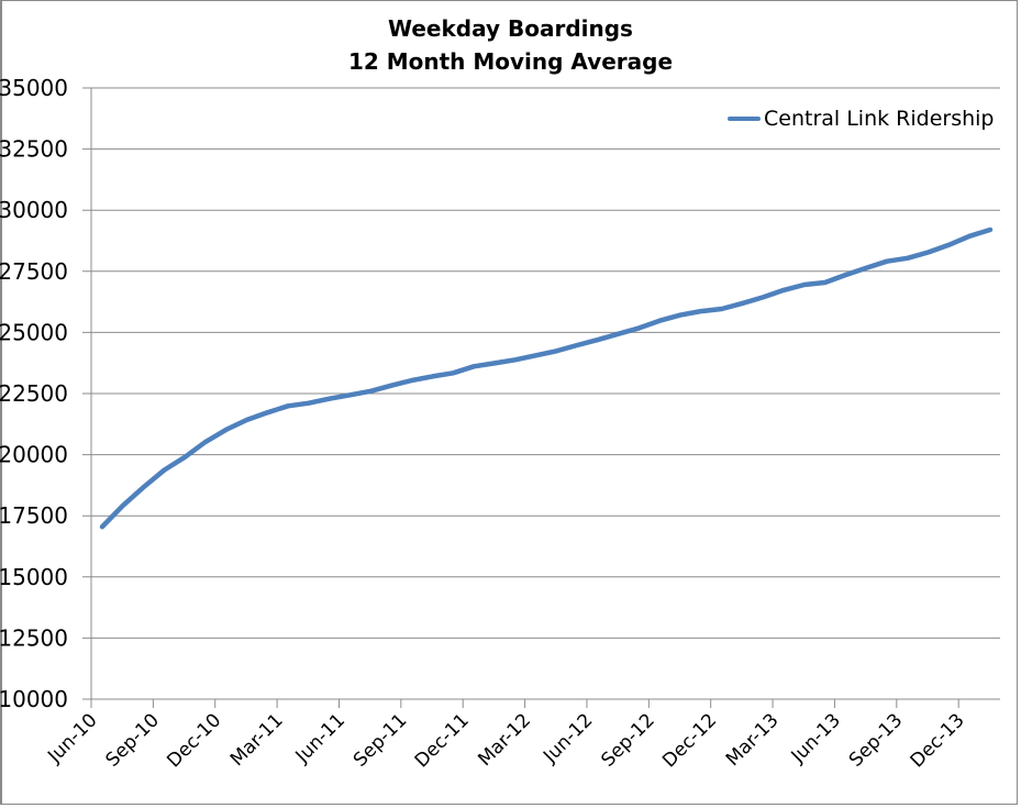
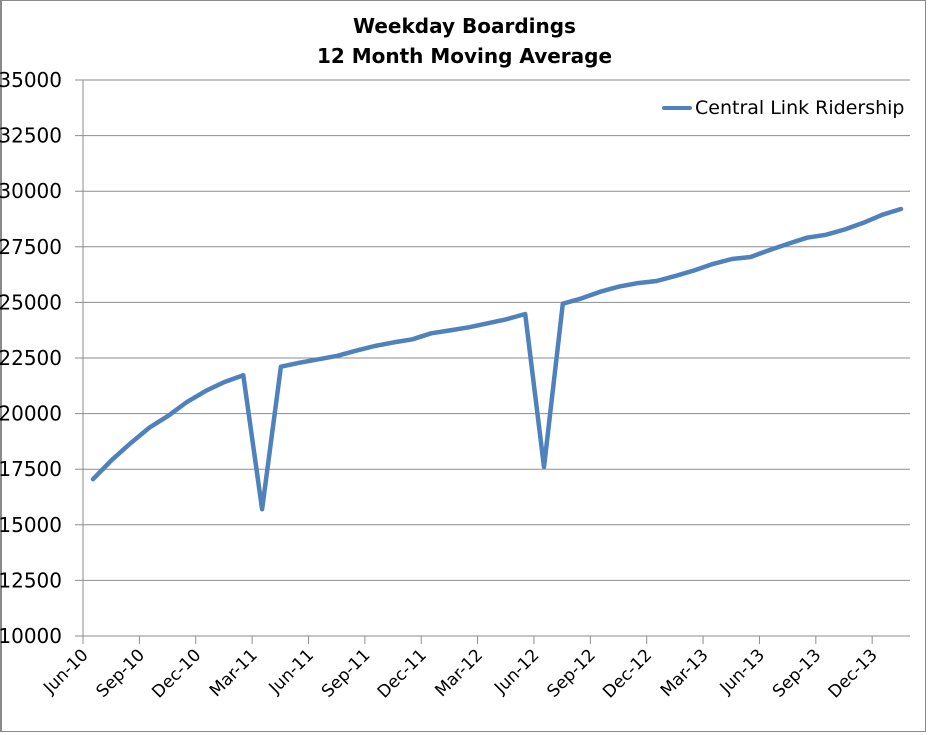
Mar-11: 22000 -> 15700
Jun-12: 24700 -> 17600
